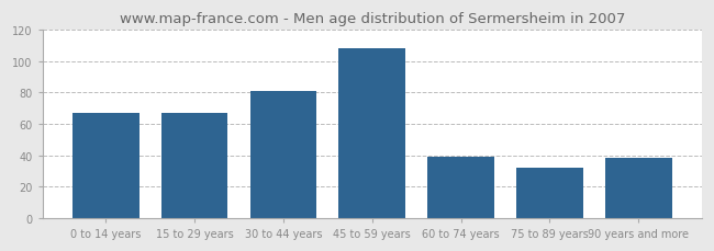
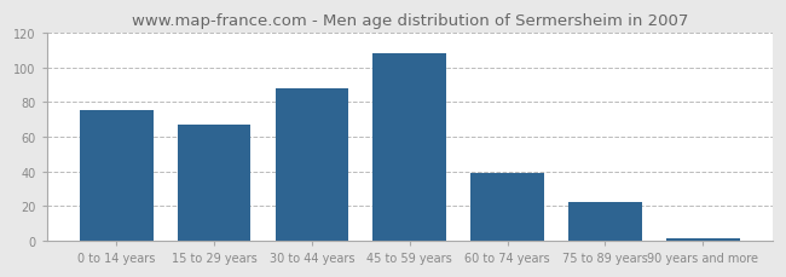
0 to 14 years: 67 -> 75
30 to 44 years: 81 -> 88
75 to 89 years: 32 -> 22
90 years and more: 38 -> 1
